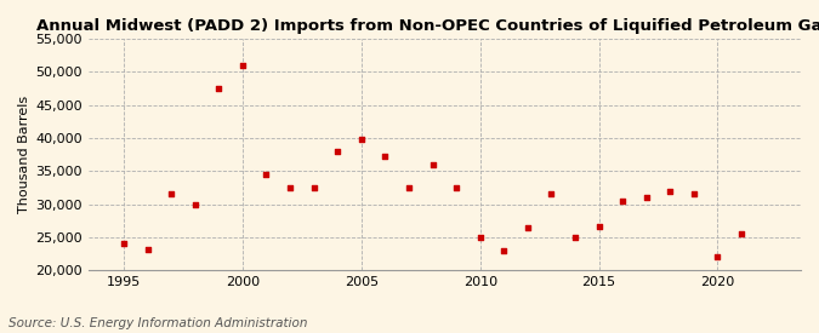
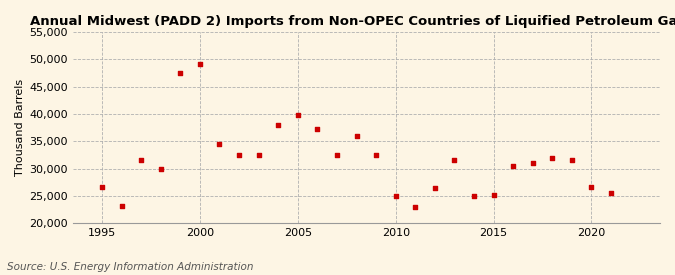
1995: 24,000 -> 26,600
2000: 51,000 -> 49,200
2015: 26,700 -> 25,200
2020: 22,000 -> 26,600
